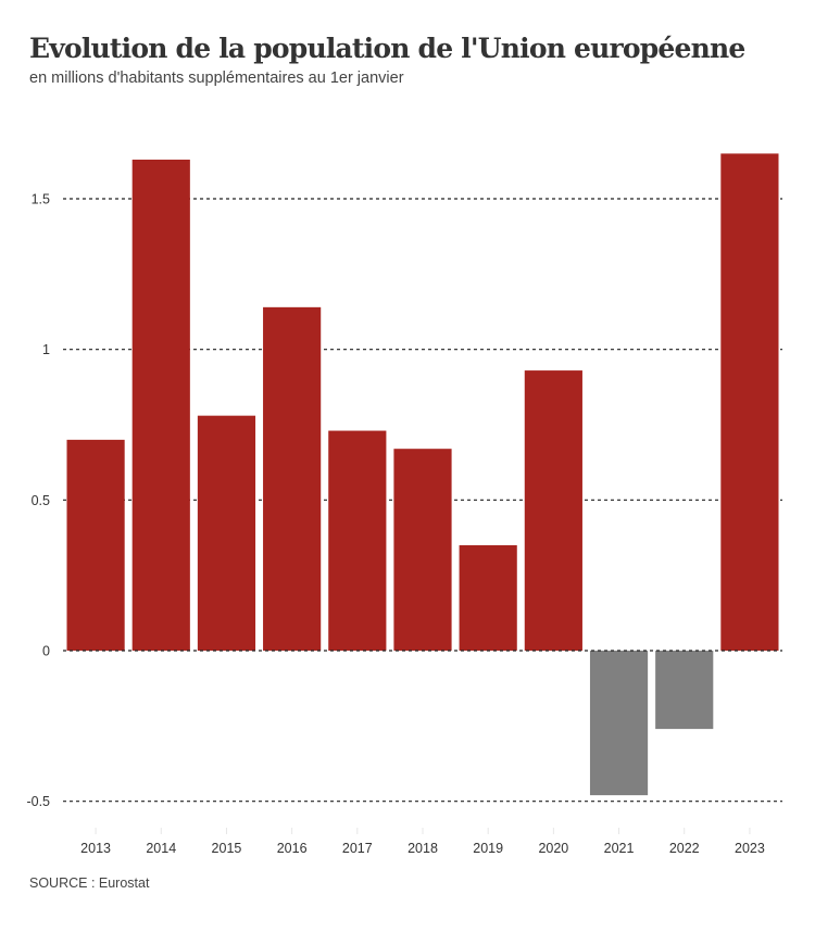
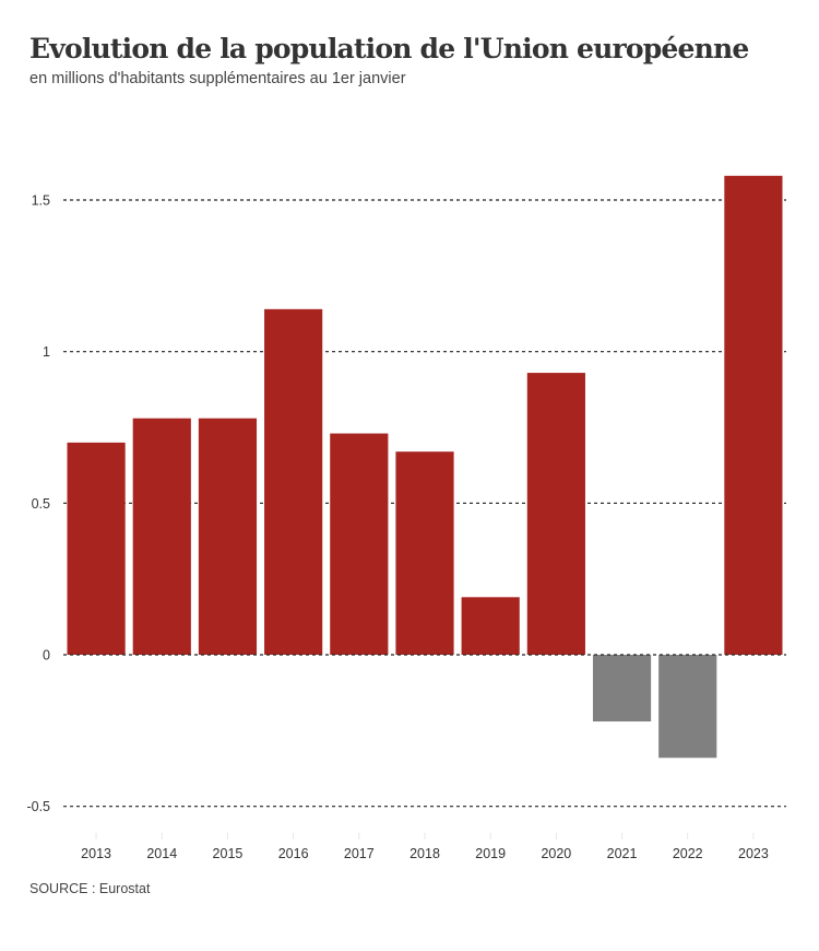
2014: 1.63 -> 0.78
2019: 0.35 -> 0.19
2021: -0.48 -> -0.22
2022: -0.26 -> -0.34
2023: 1.65 -> 1.58
